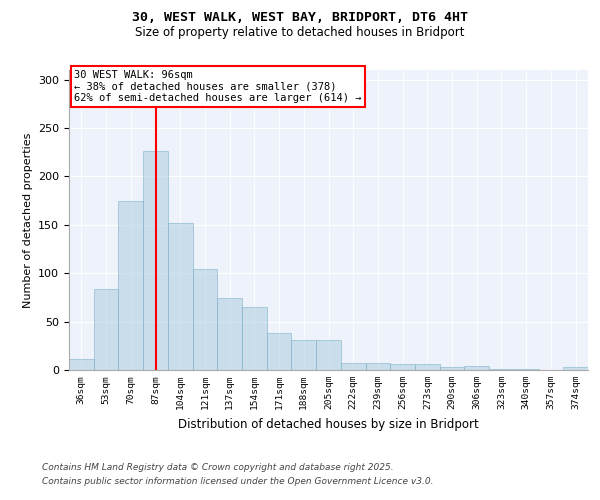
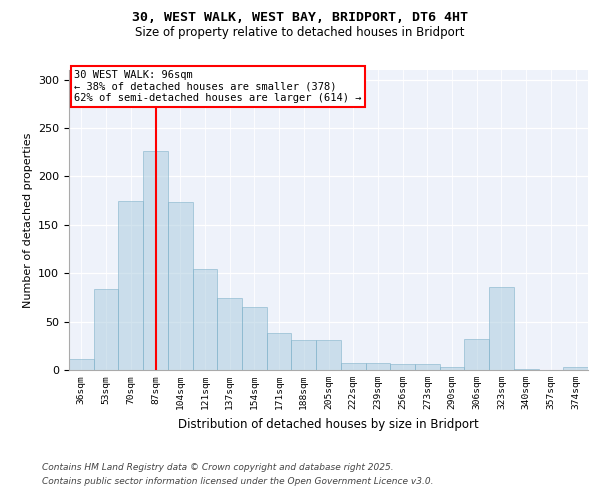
104sqm: 152 -> 174
306sqm: 4 -> 32
323sqm: 1 -> 86
